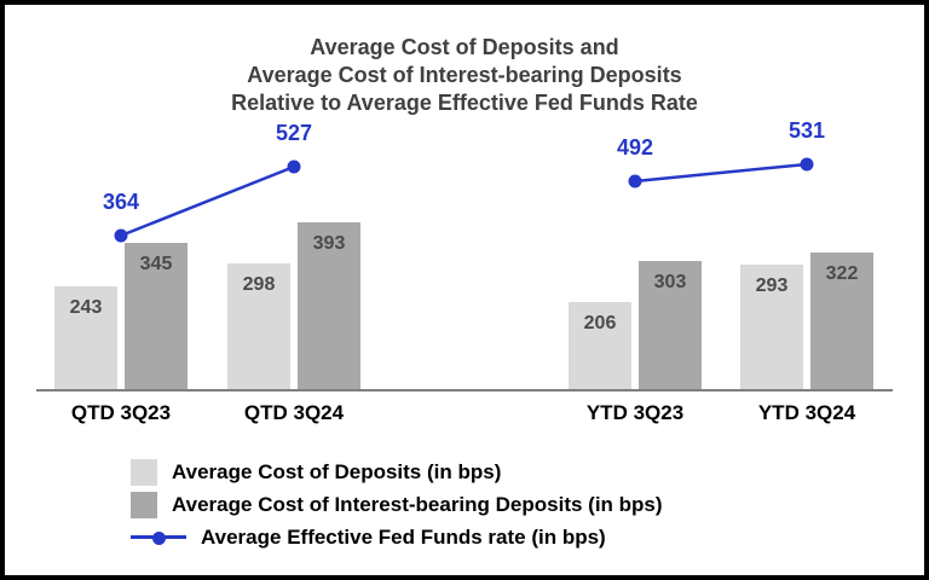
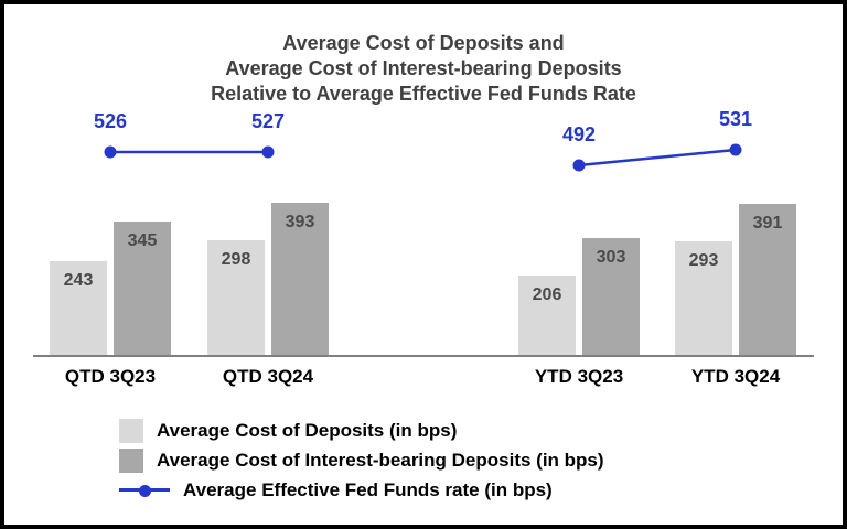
Average Effective Fed Funds rate (in bps)/QTD 3Q23: 364 -> 526
Average Cost of Interest-bearing Deposits (in bps)/YTD 3Q24: 322 -> 391
